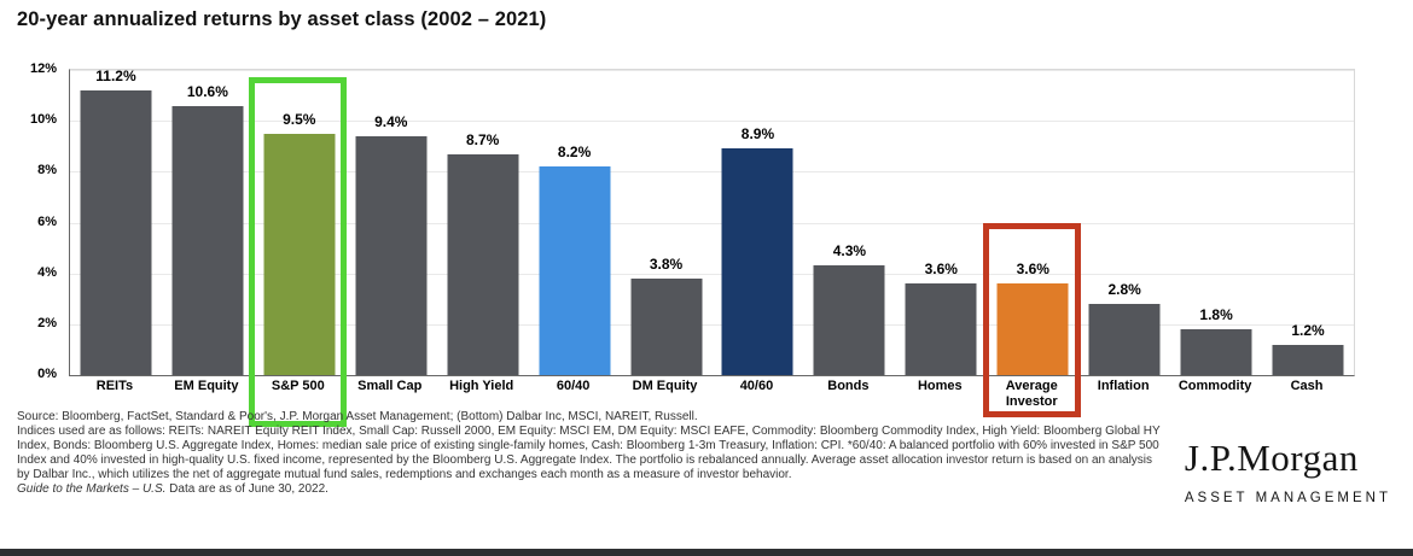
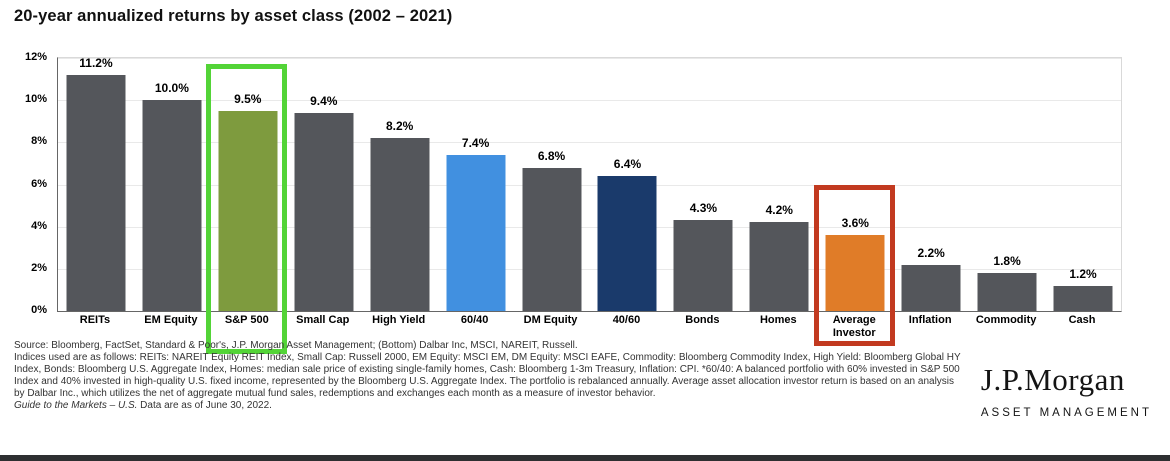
EM Equity: 10.6% -> 10.0%
High Yield: 8.7% -> 8.2%
60/40: 8.2% -> 7.4%
DM Equity: 3.8% -> 6.8%
40/60: 8.9% -> 6.4%
Homes: 3.6% -> 4.2%
Inflation: 2.8% -> 2.2%
